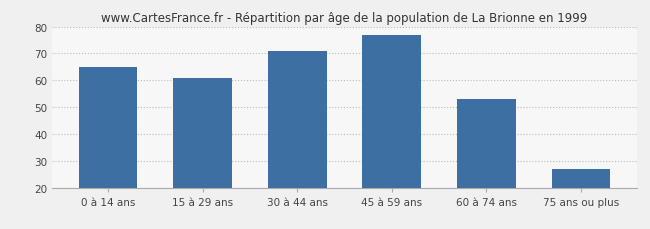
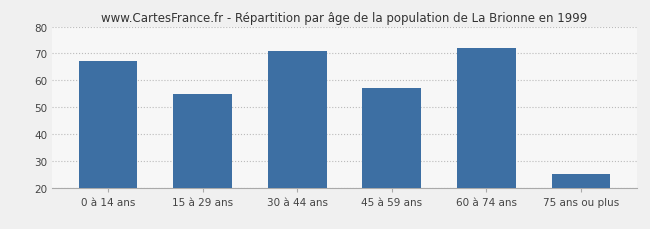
0 à 14 ans: 65 -> 67
15 à 29 ans: 61 -> 55
45 à 59 ans: 77 -> 57
60 à 74 ans: 53 -> 72
75 ans ou plus: 27 -> 25
